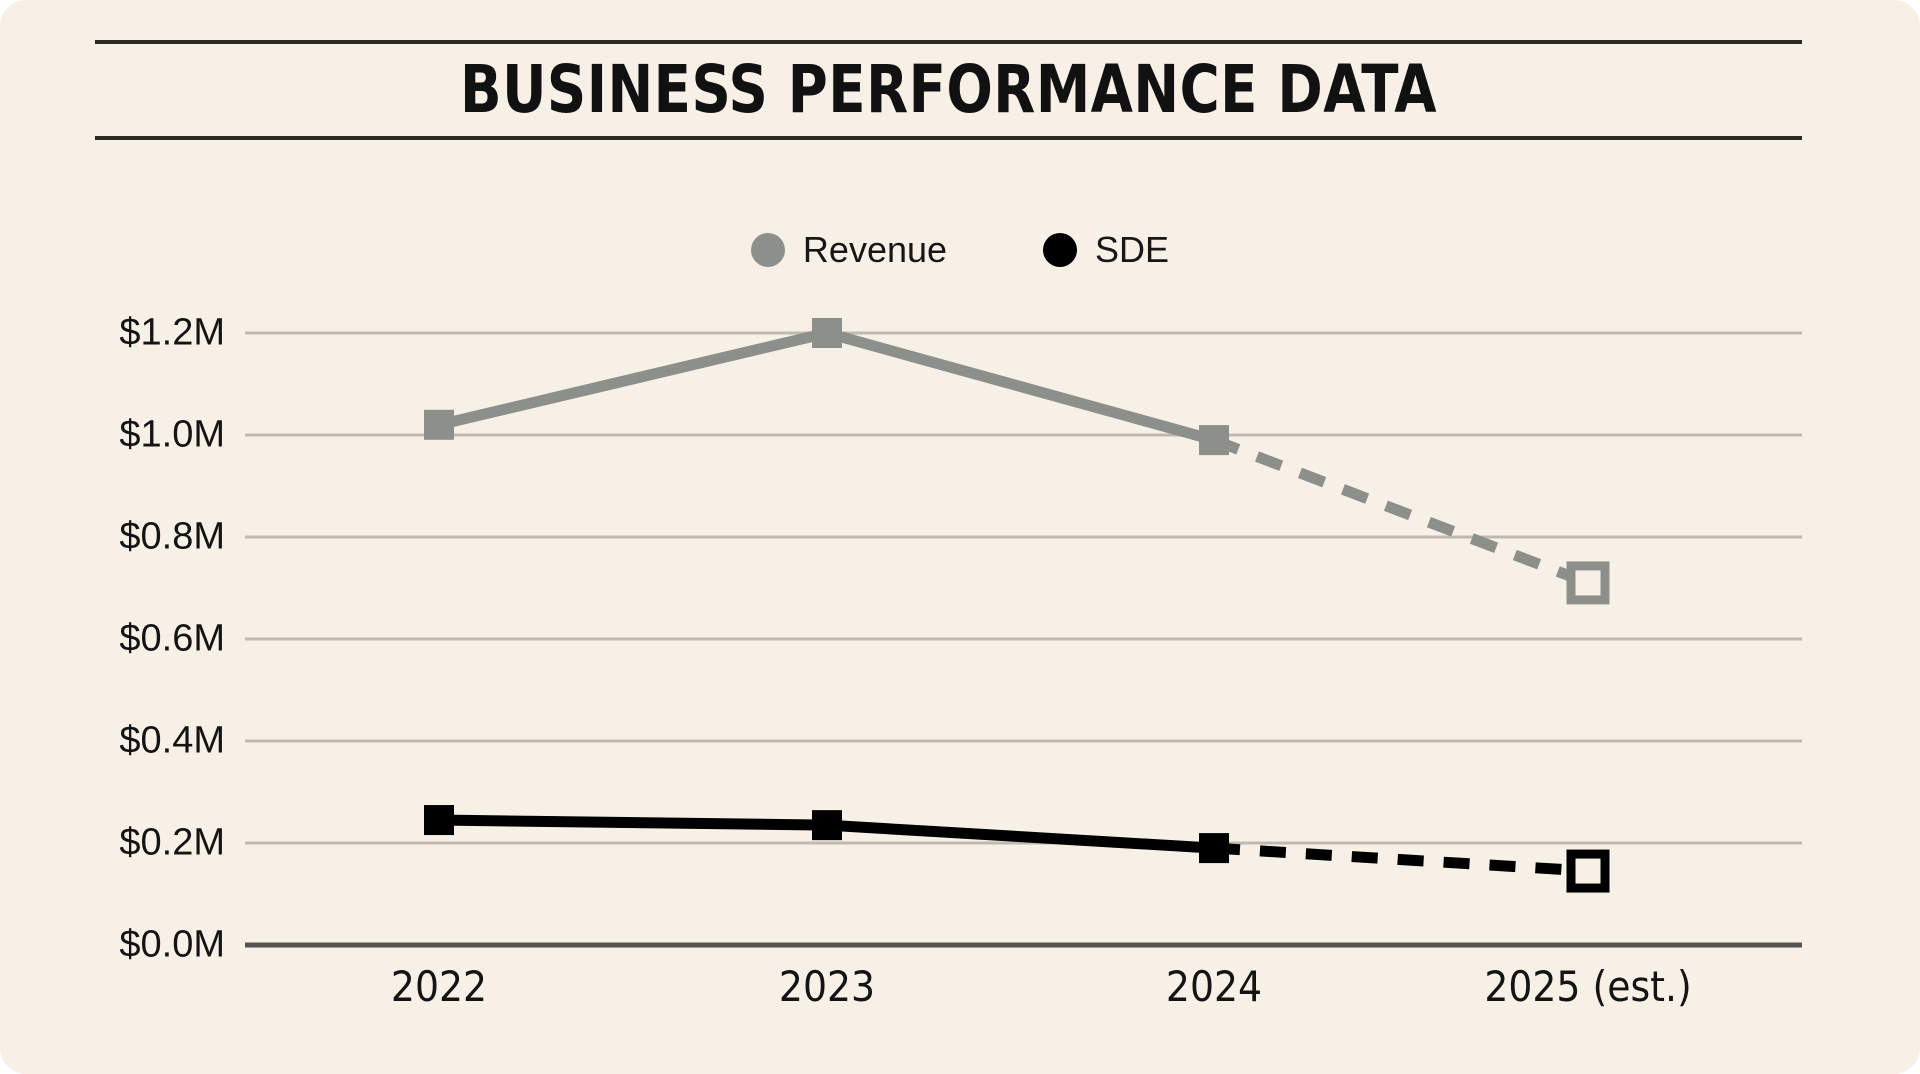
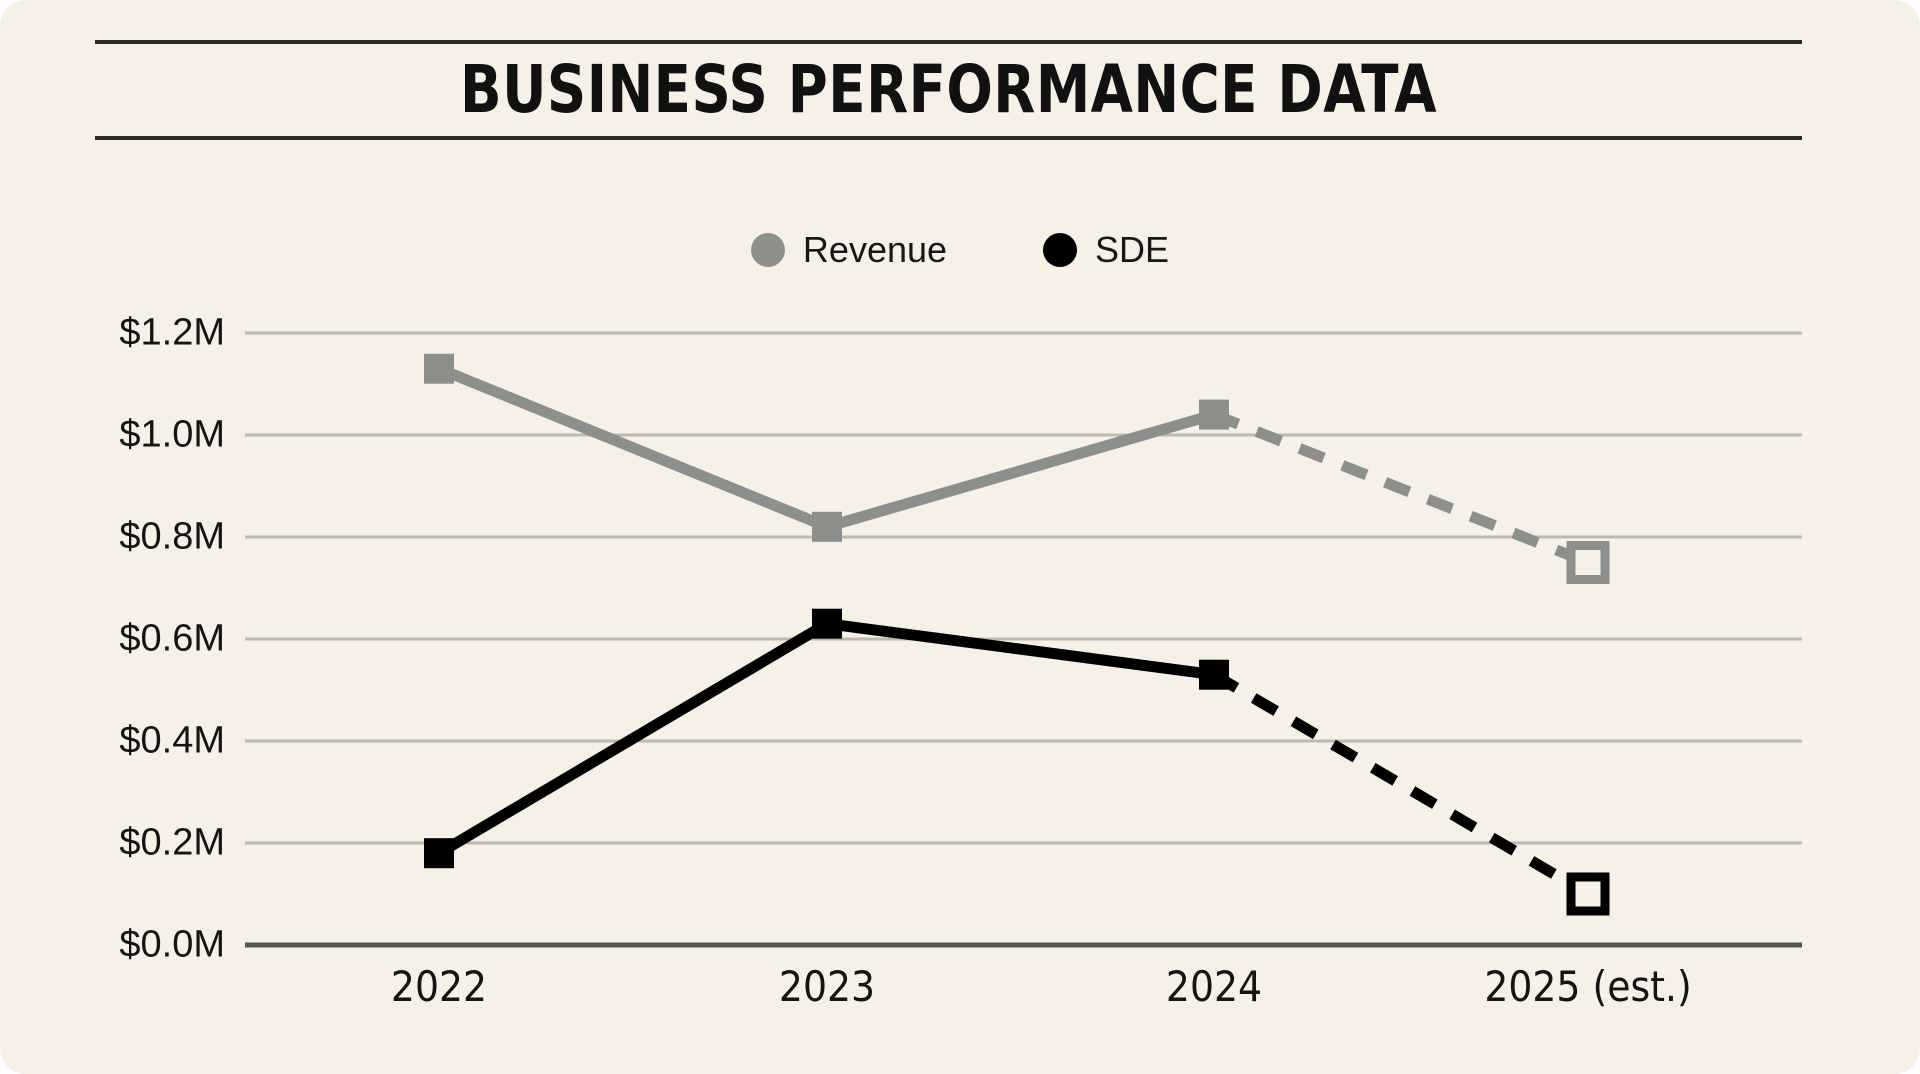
Revenue/2022: $1.02M -> $1.13M
SDE/2022: $0.24M -> $0.18M
Revenue/2023: $1.20M -> $0.82M
SDE/2023: $0.23M -> $0.63M
Revenue/2024: $0.99M -> $1.04M
SDE/2024: $0.19M -> $0.53M
Revenue/2025 (est.): $0.71M -> $0.75M
SDE/2025 (est.): $0.14M -> $0.10M
